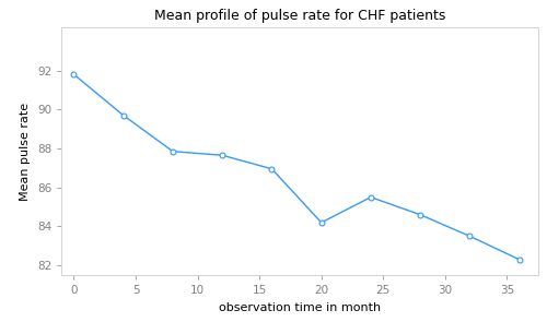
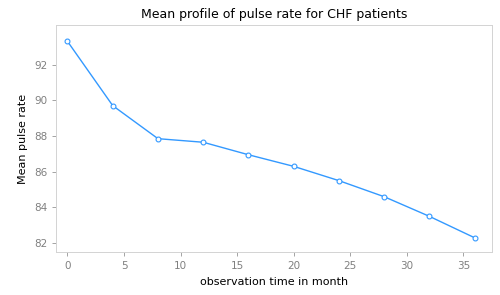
0: 91.8 -> 93.3
20: 84.2 -> 86.3
